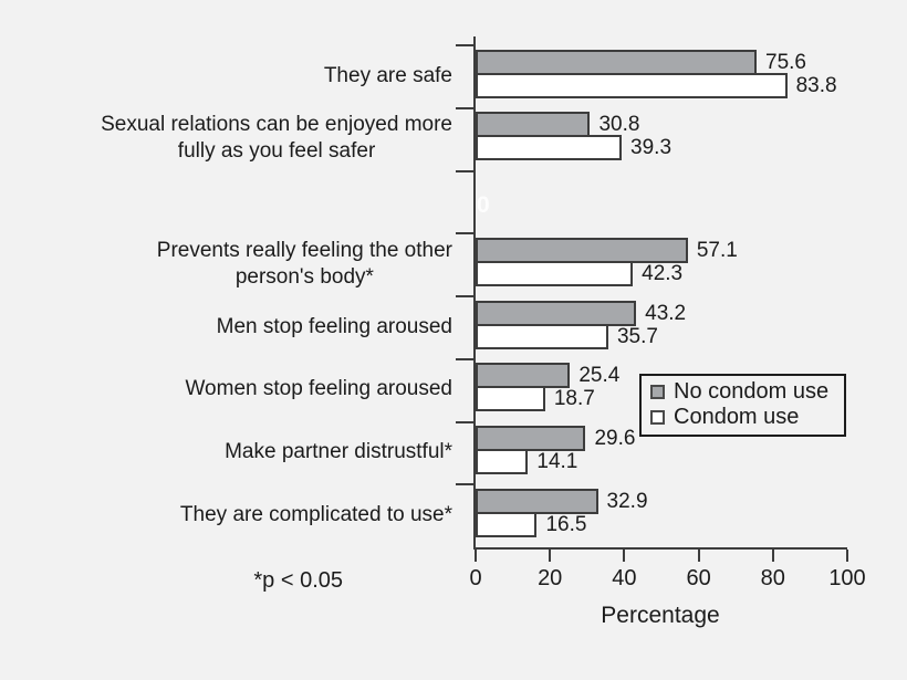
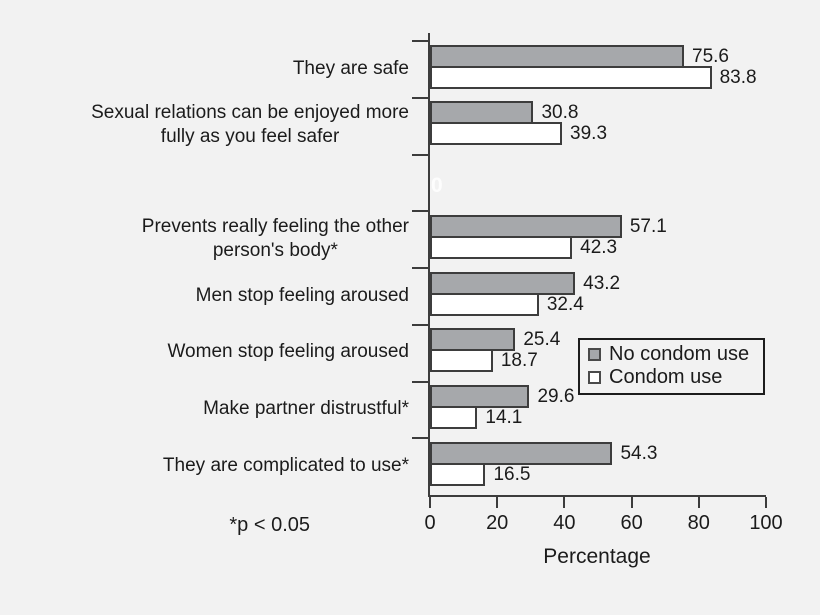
Condom use/Men stop feeling aroused: 35.7 -> 32.4
No condom use/They are complicated to use*: 32.9 -> 54.3
